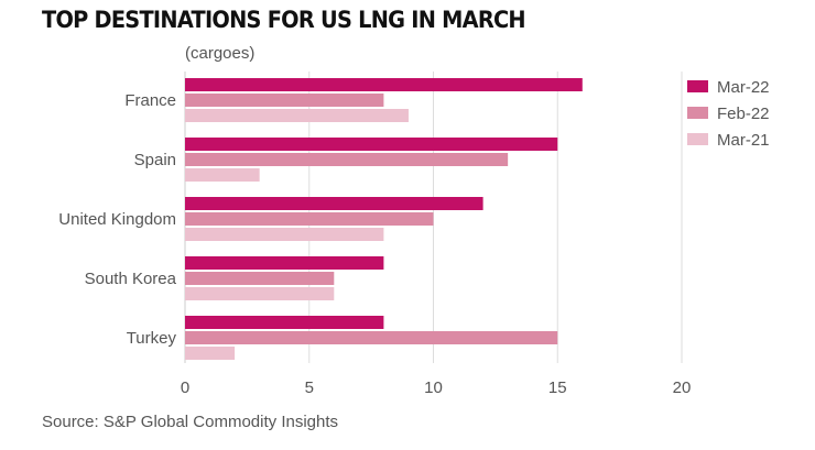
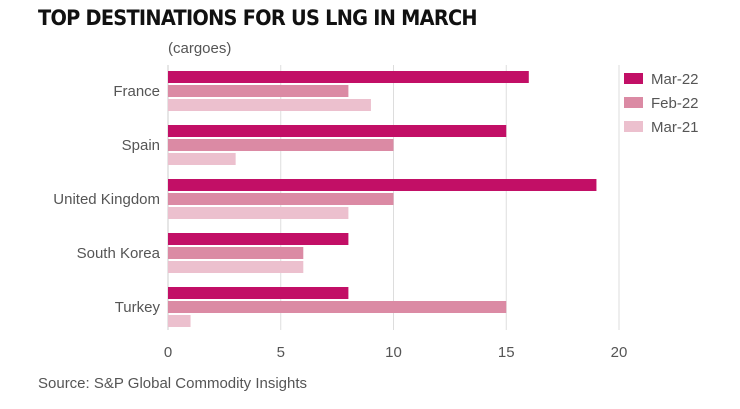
Feb-22/Spain: 13 -> 10
Mar-22/United Kingdom: 12 -> 19
Mar-21/Turkey: 2 -> 1
